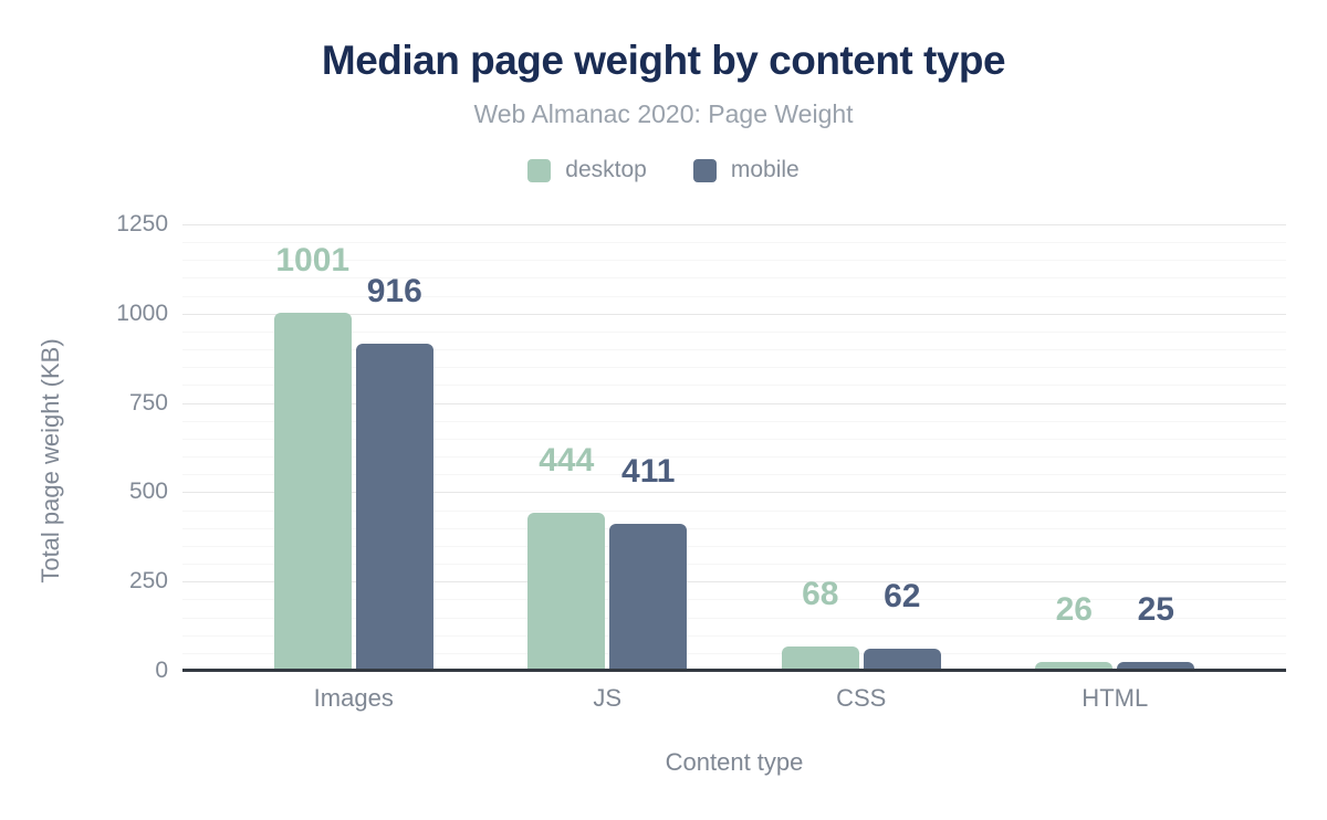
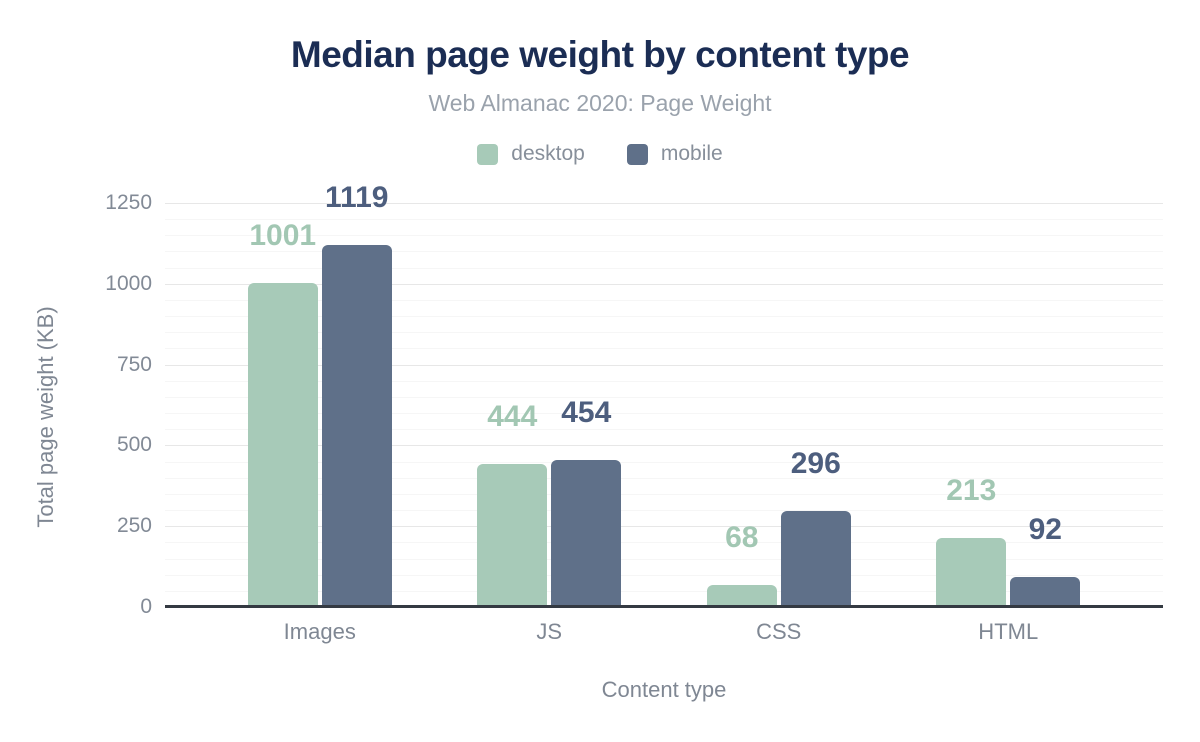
mobile/Images: 916 -> 1119
mobile/JS: 411 -> 454
mobile/CSS: 62 -> 296
desktop/HTML: 26 -> 213
mobile/HTML: 25 -> 92
